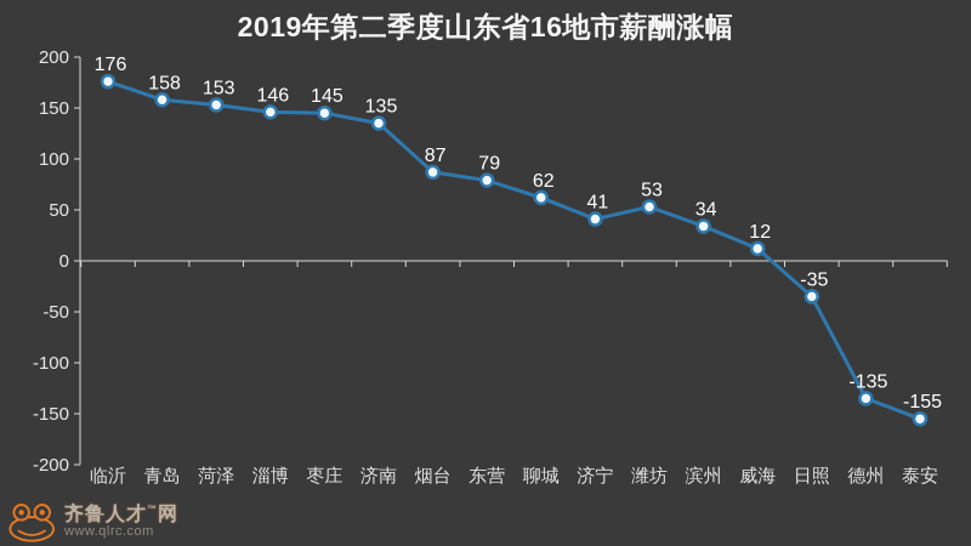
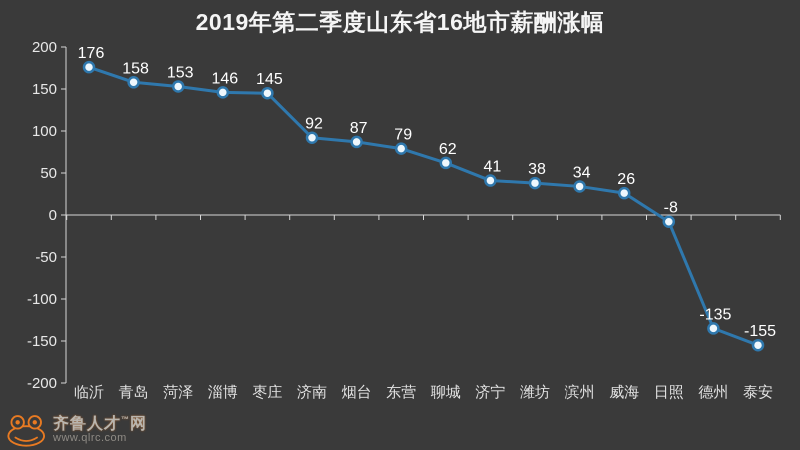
济南: 135 -> 92
潍坊: 53 -> 38
威海: 12 -> 26
日照: -35 -> -8
